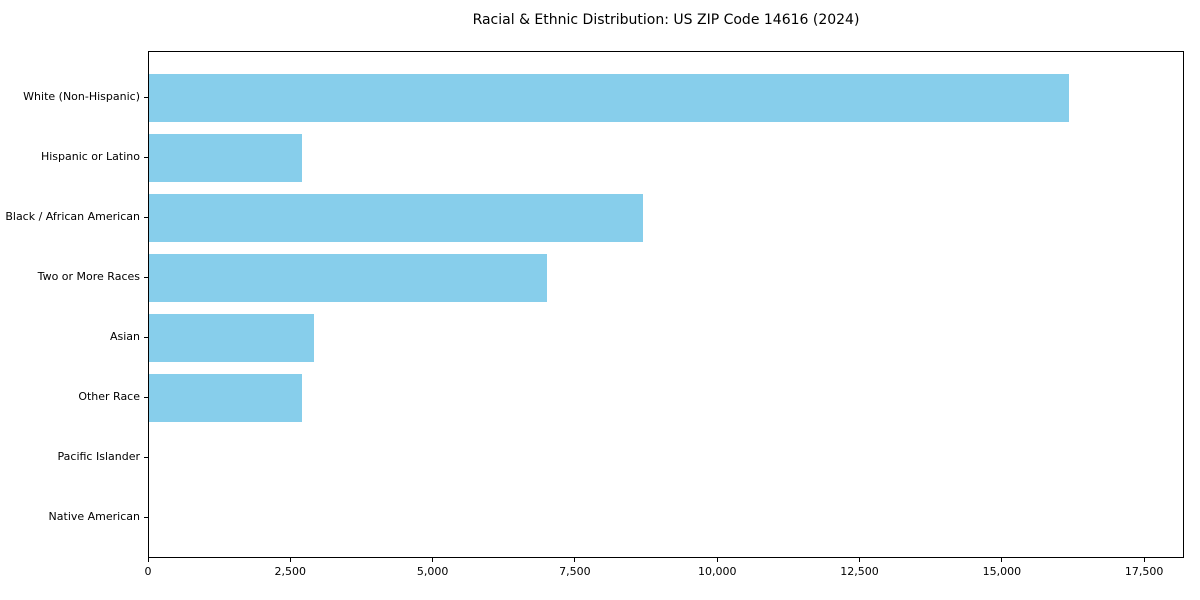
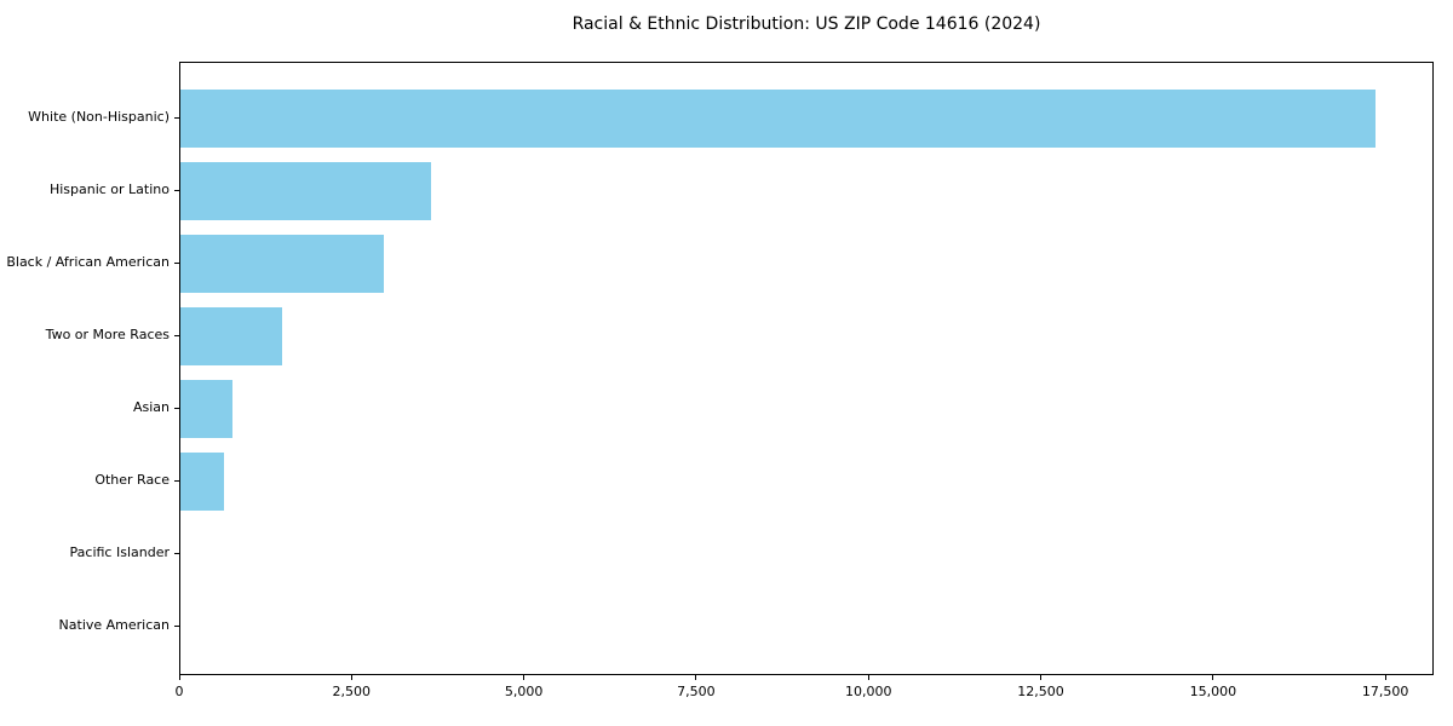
White (Non-Hispanic): 16200 -> 17400
Hispanic or Latino: 2700 -> 3600
Black / African American: 8700 -> 3000
Two or More Races: 7000 -> 1500
Asian: 2900 -> 800
Other Race: 2700 -> 600
